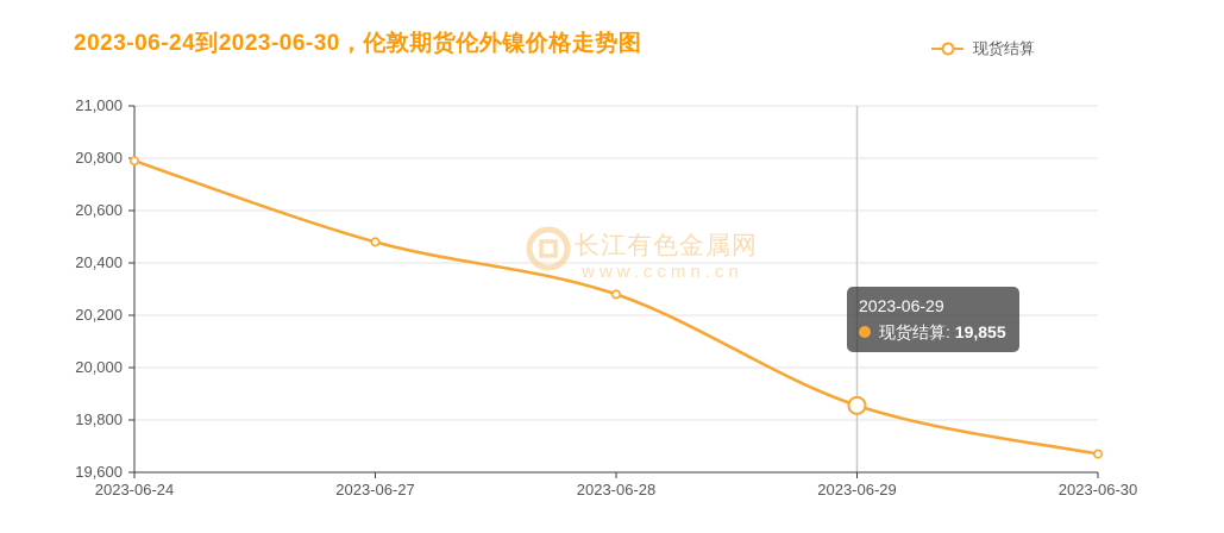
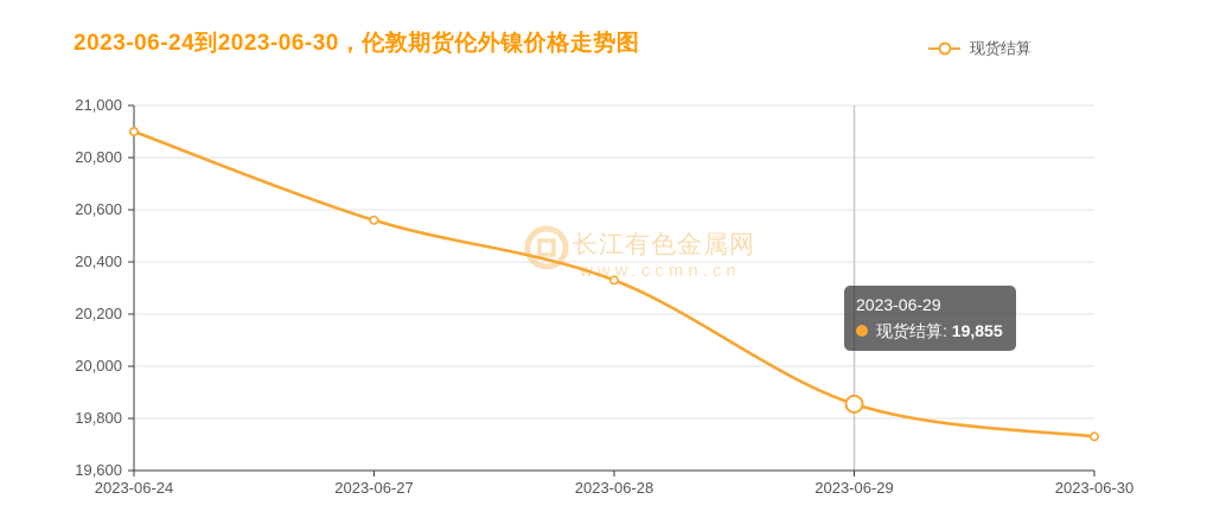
2023-06-24: 20790 -> 20900
2023-06-27: 20480 -> 20560
2023-06-28: 20280 -> 20330
2023-06-30: 19670 -> 19730
